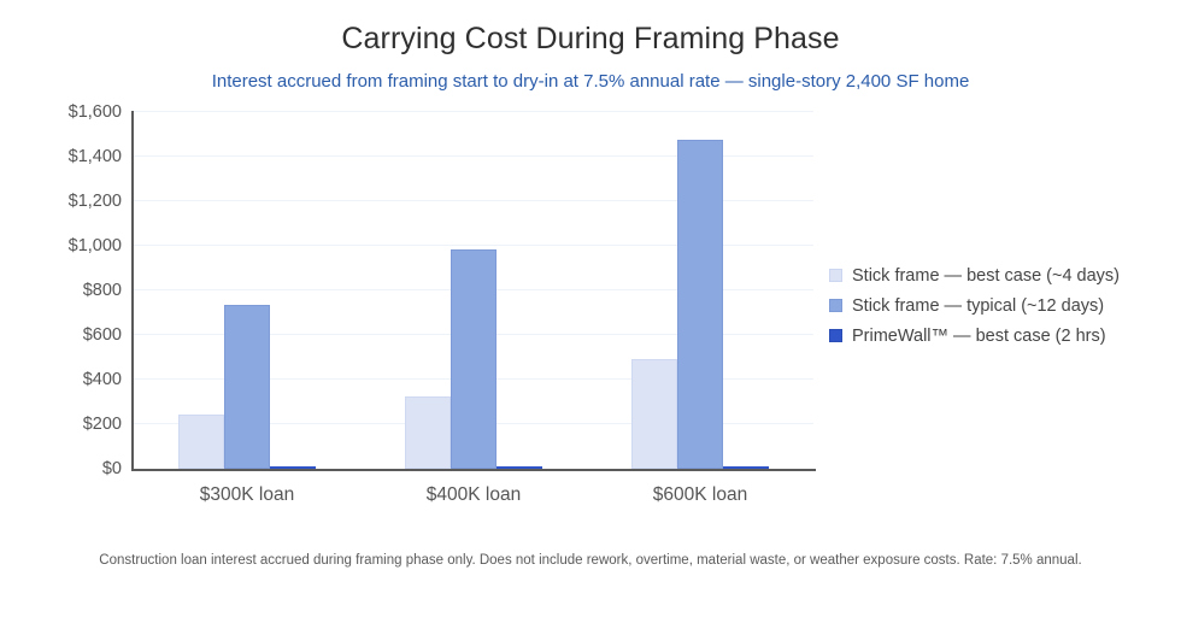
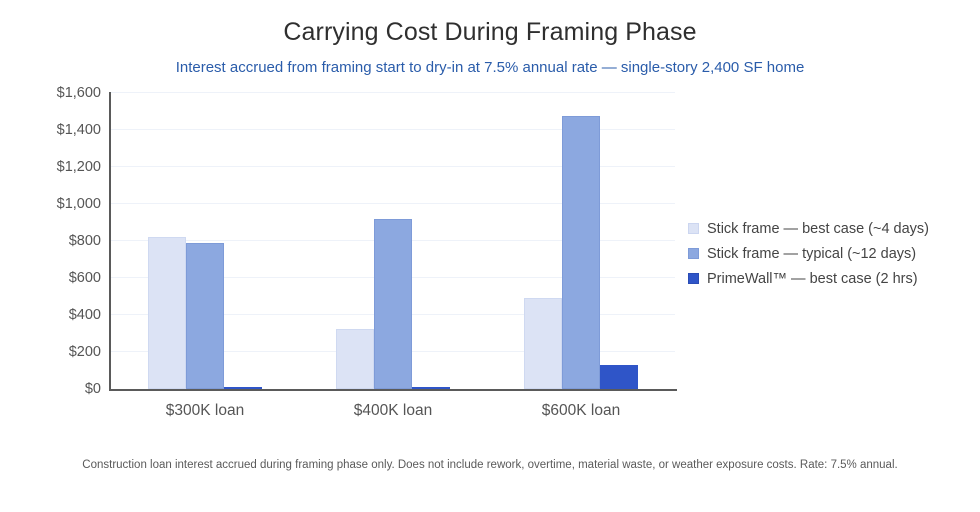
Stick frame — best case (~4 days)/$300K loan: $240 -> $820
Stick frame — typical (~12 days)/$300K loan: $740 -> $790
Stick frame — typical (~12 days)/$400K loan: $980 -> $920
PrimeWall™ — best case (2 hrs)/$600K loan: $10 -> $130
